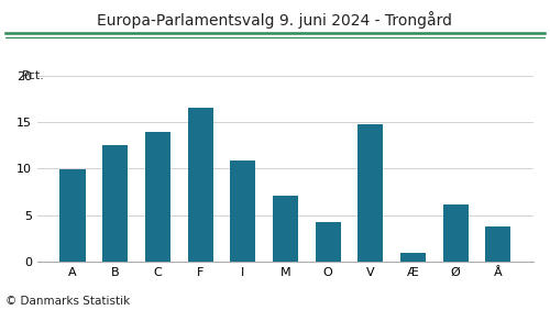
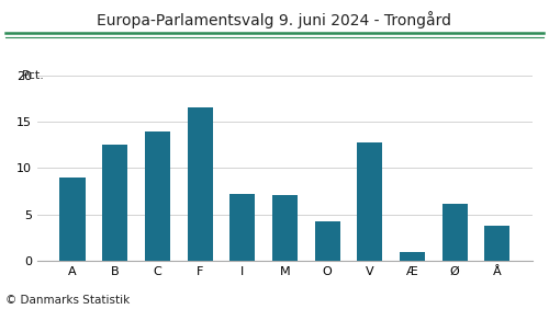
A: 9.9 -> 9.0
I: 10.9 -> 7.2
V: 14.8 -> 12.8
